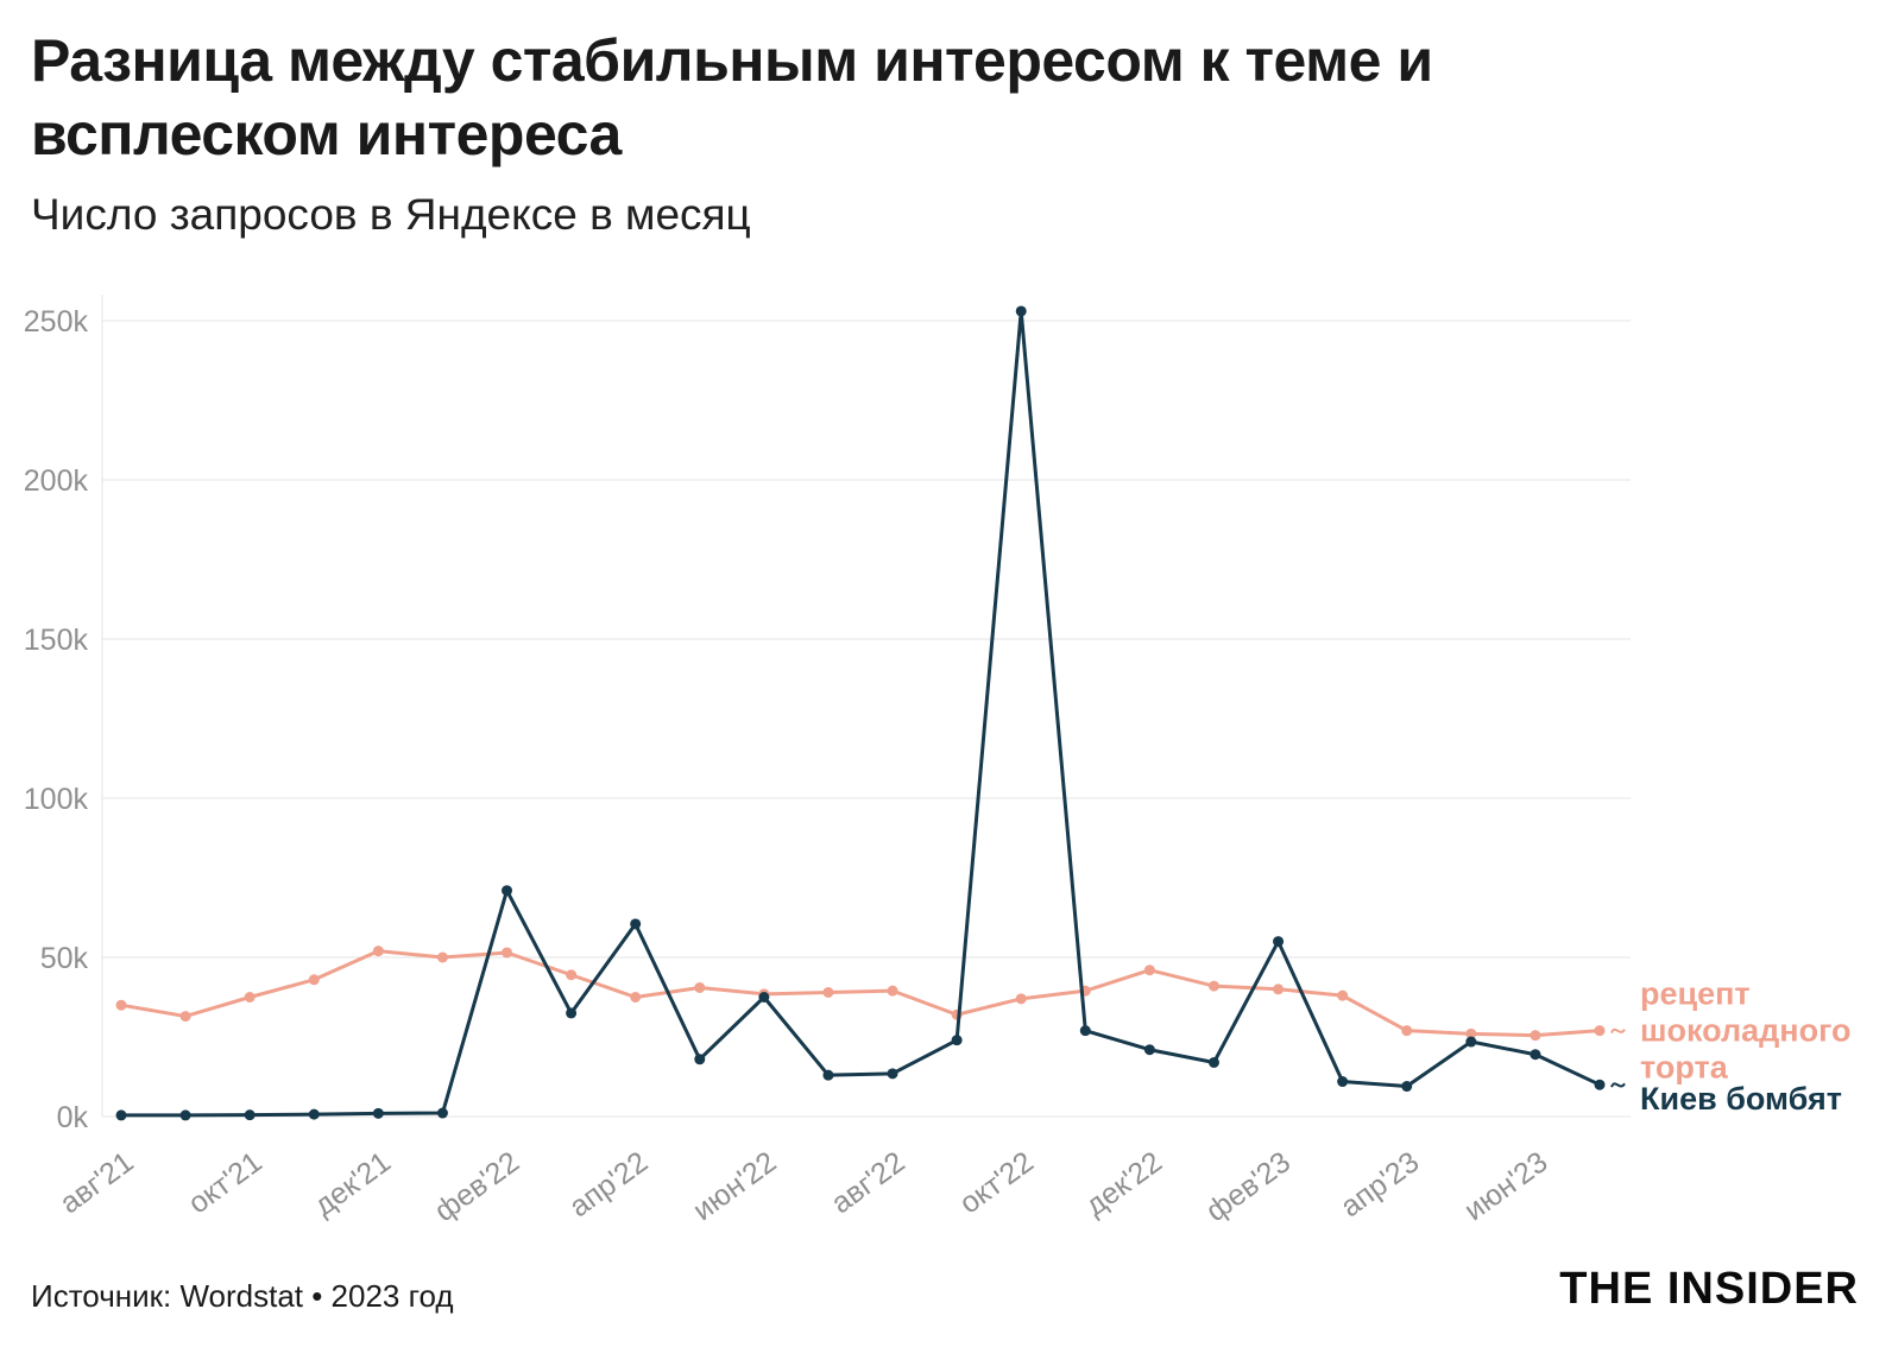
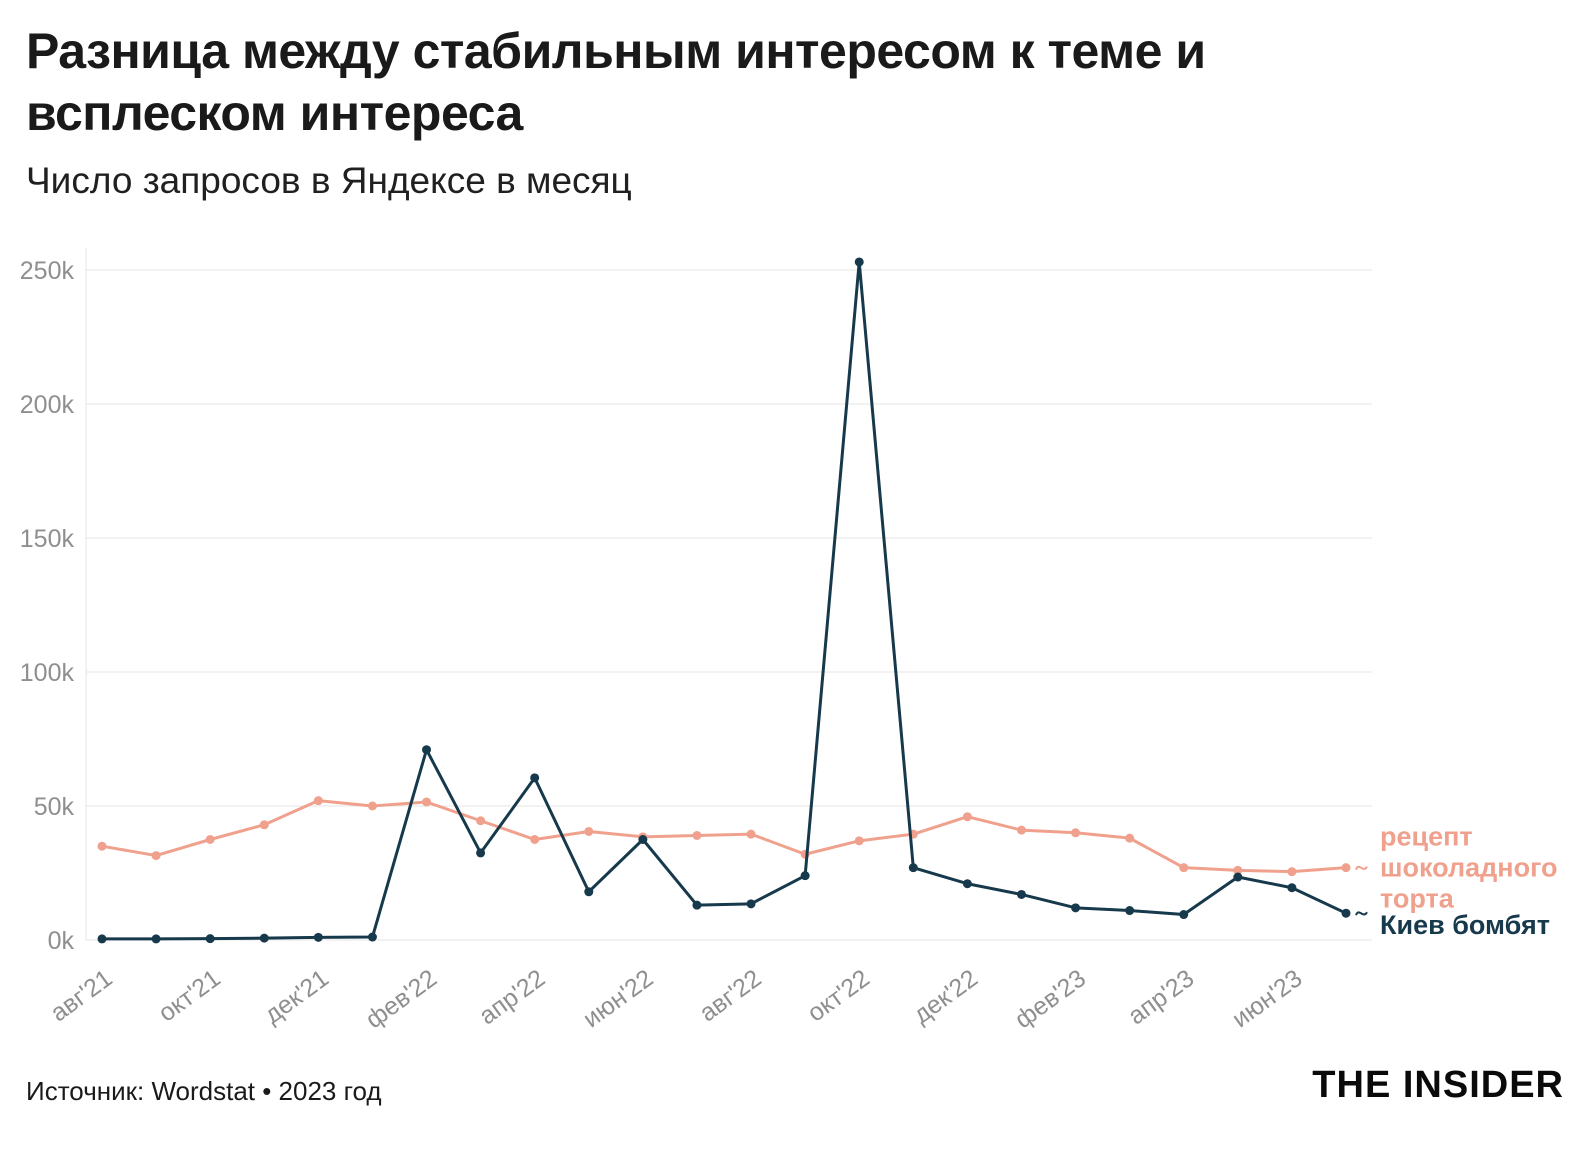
Киев бомбят/фев'23: 55k -> 12k
